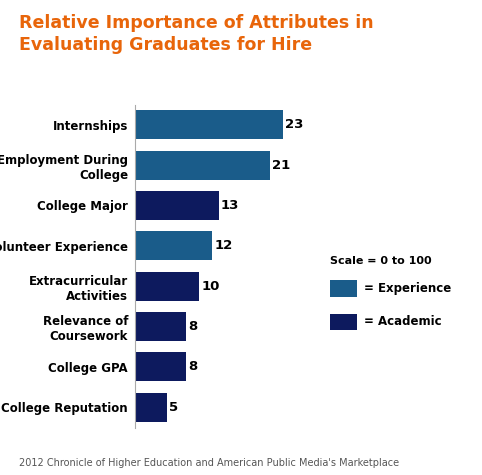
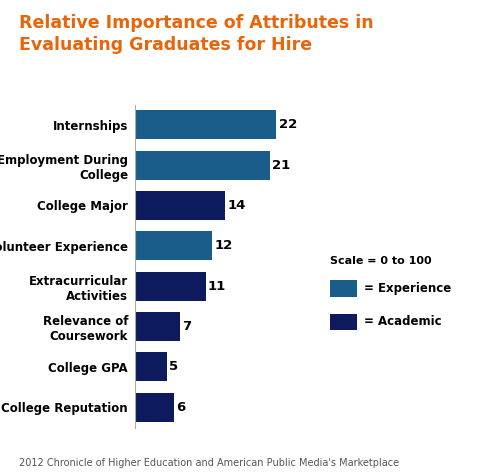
Internships: 23 -> 22
College Major: 13 -> 14
Extracurricular Activities: 10 -> 11
Relevance of Coursework: 8 -> 7
College GPA: 8 -> 5
College Reputation: 5 -> 6
